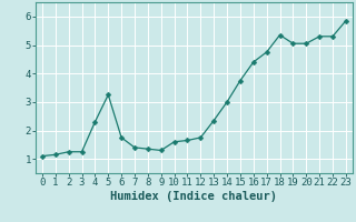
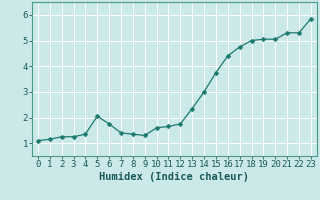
4: 2.30 -> 1.35
5: 3.25 -> 2.05
18: 5.35 -> 5.00
